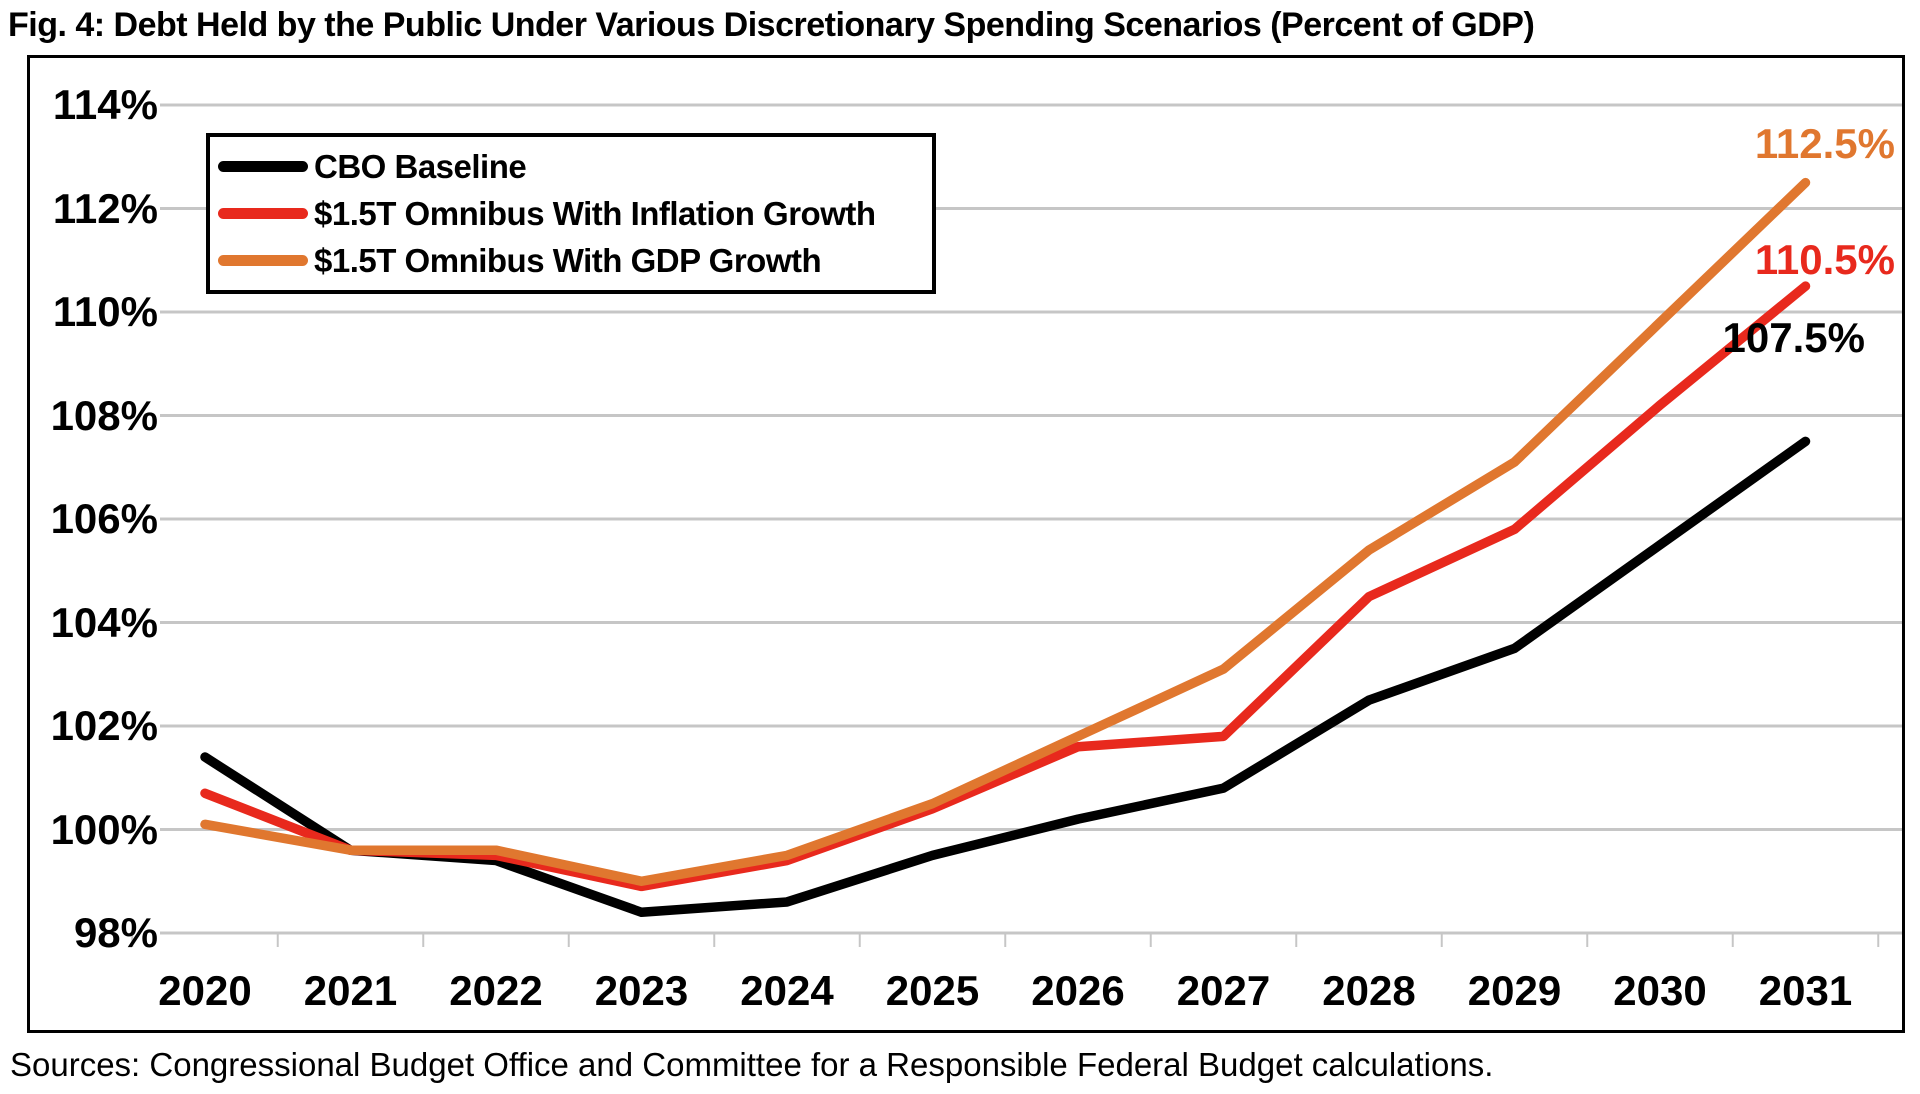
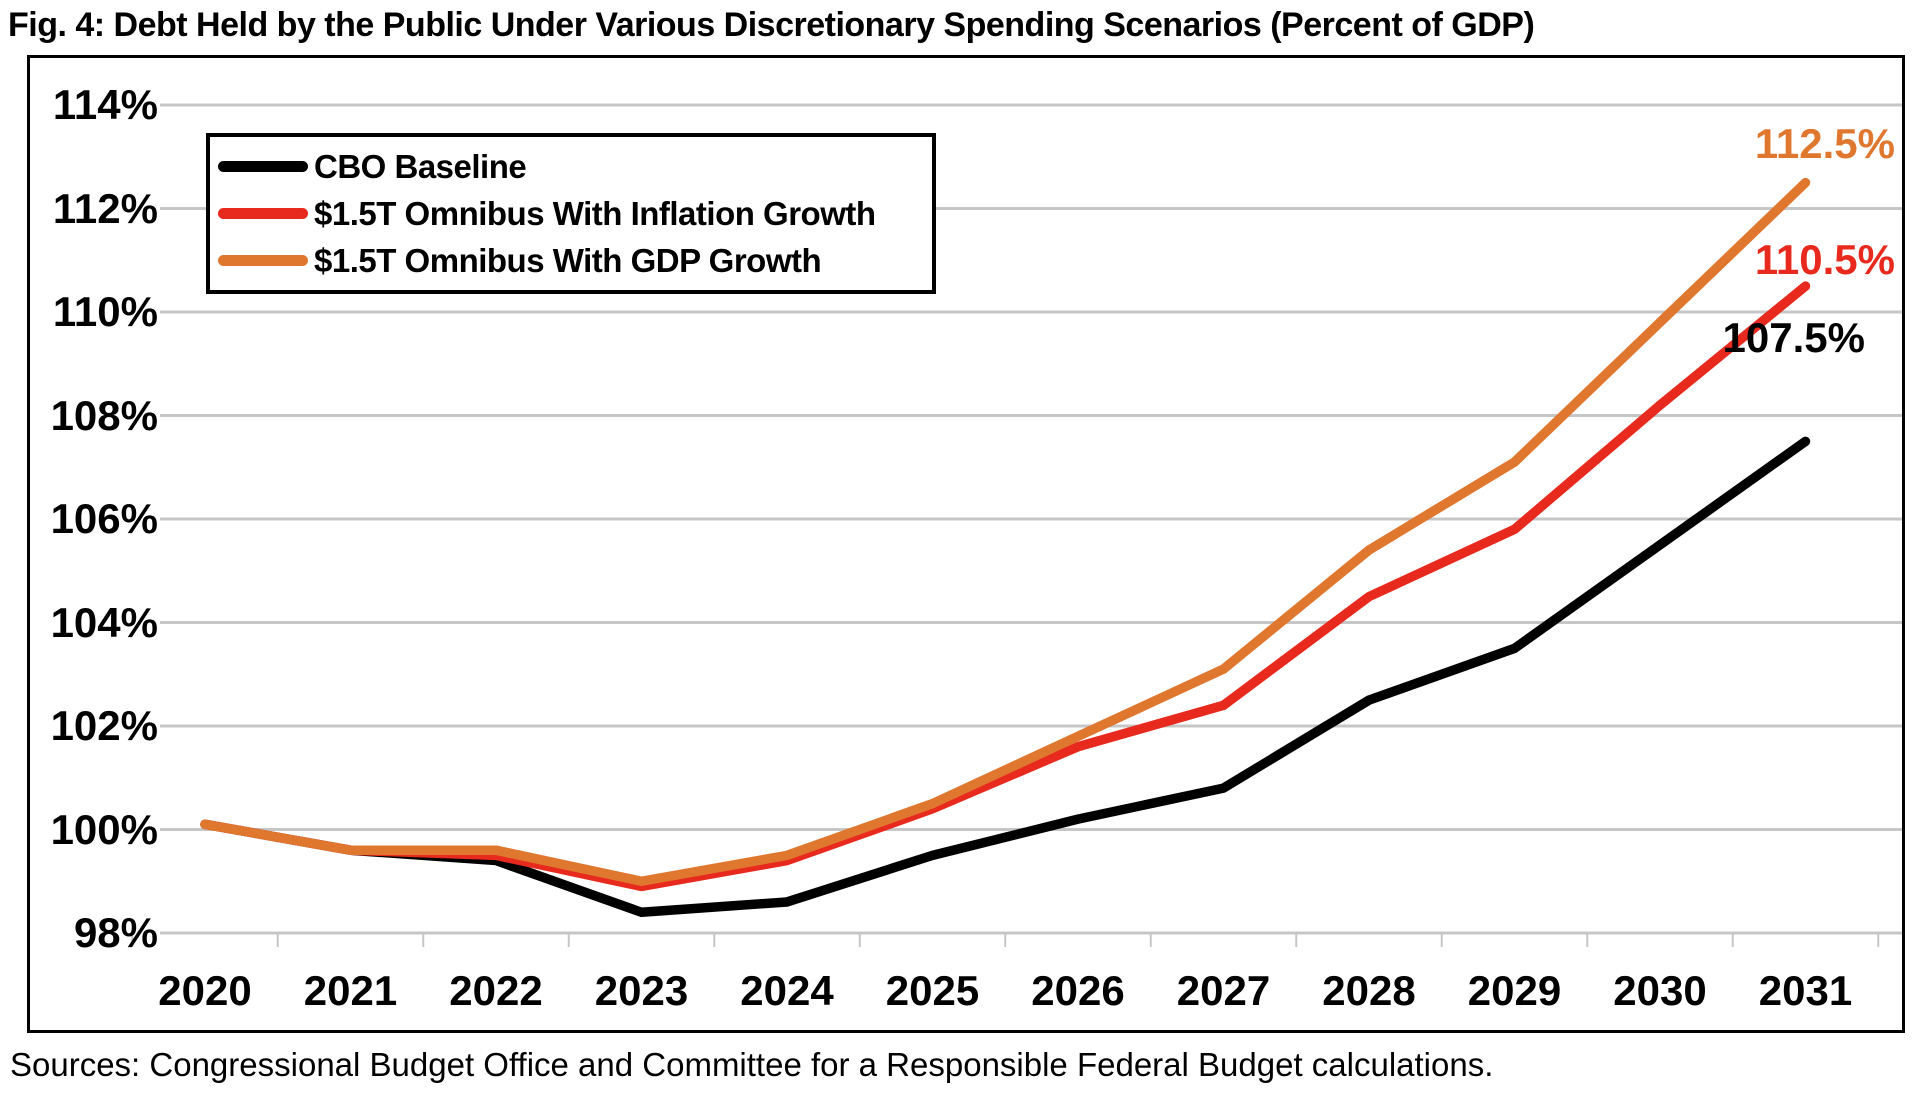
CBO Baseline/2020: 101.4% -> 100.1%
$1.5T Omnibus With Inflation Growth/2020: 100.7% -> 100.1%
$1.5T Omnibus With Inflation Growth/2027: 101.8% -> 102.4%
